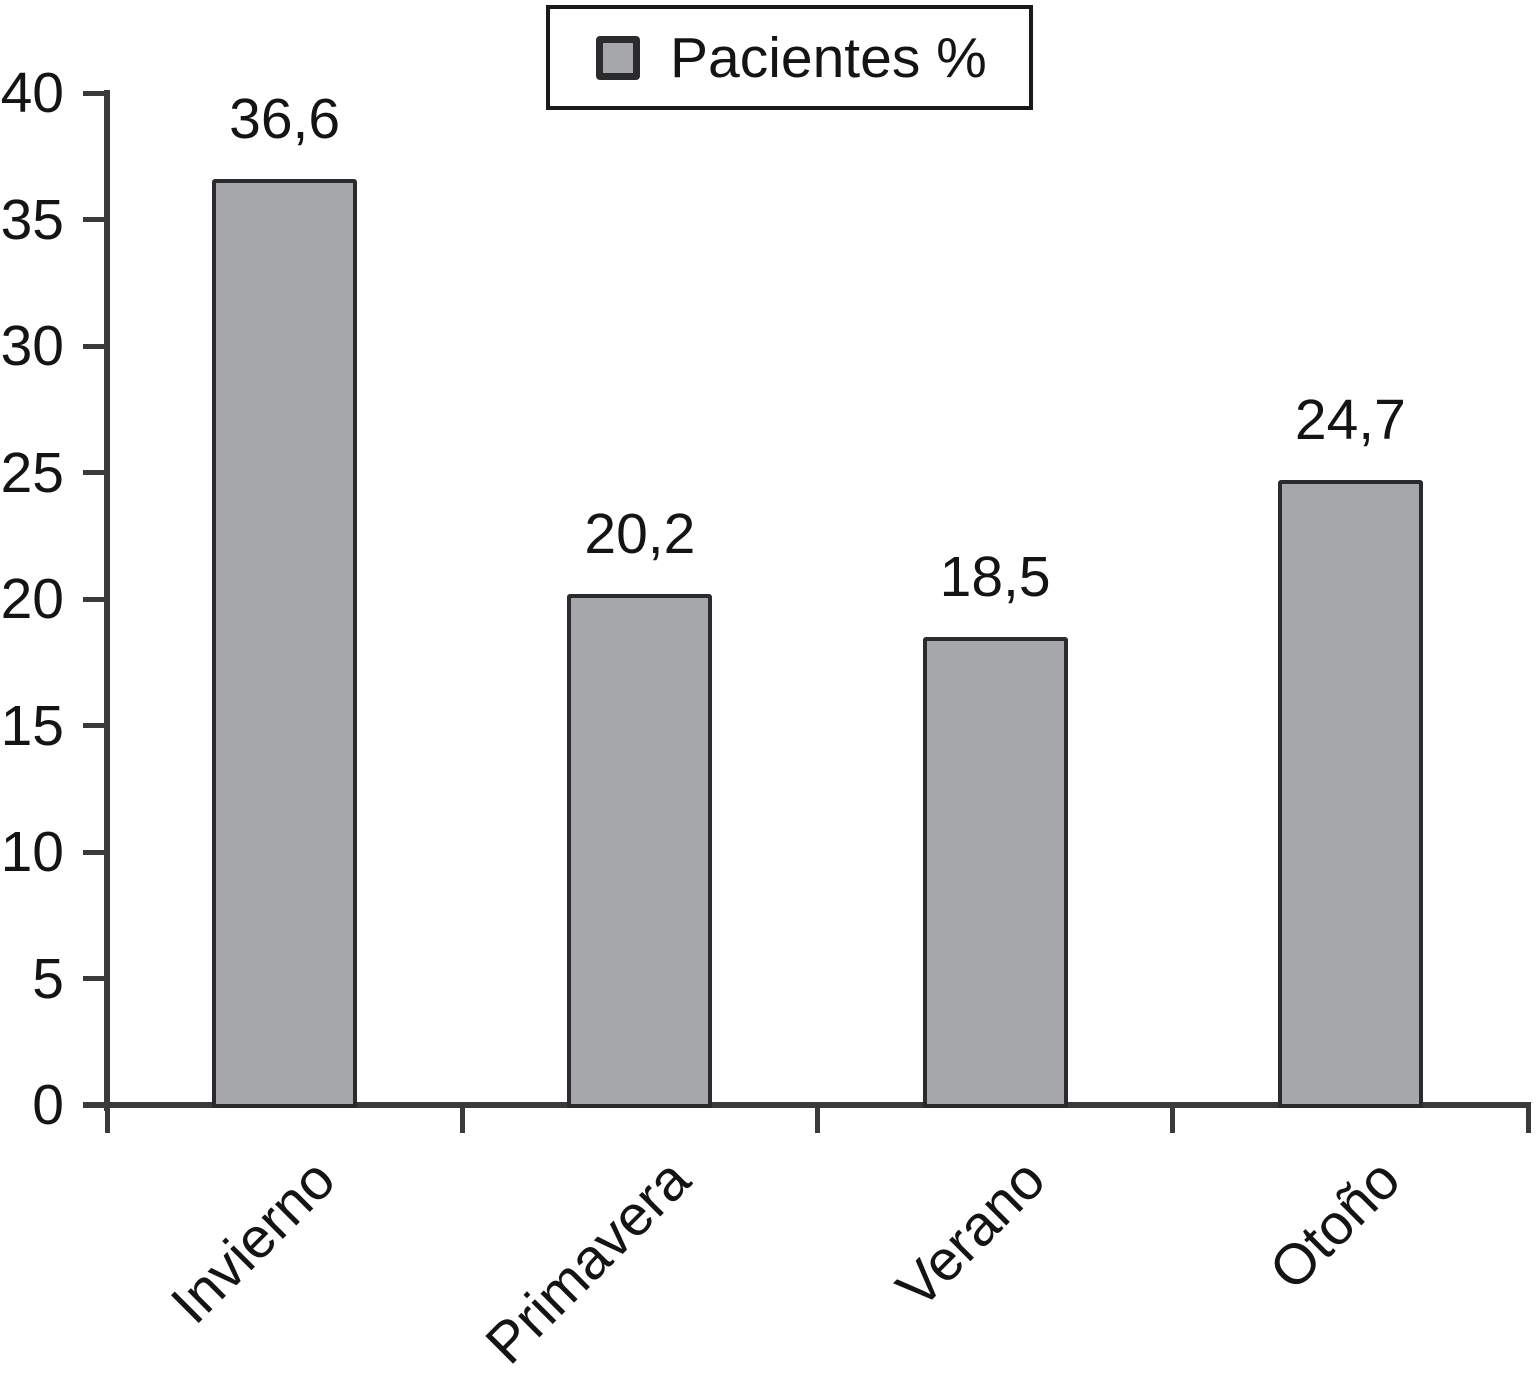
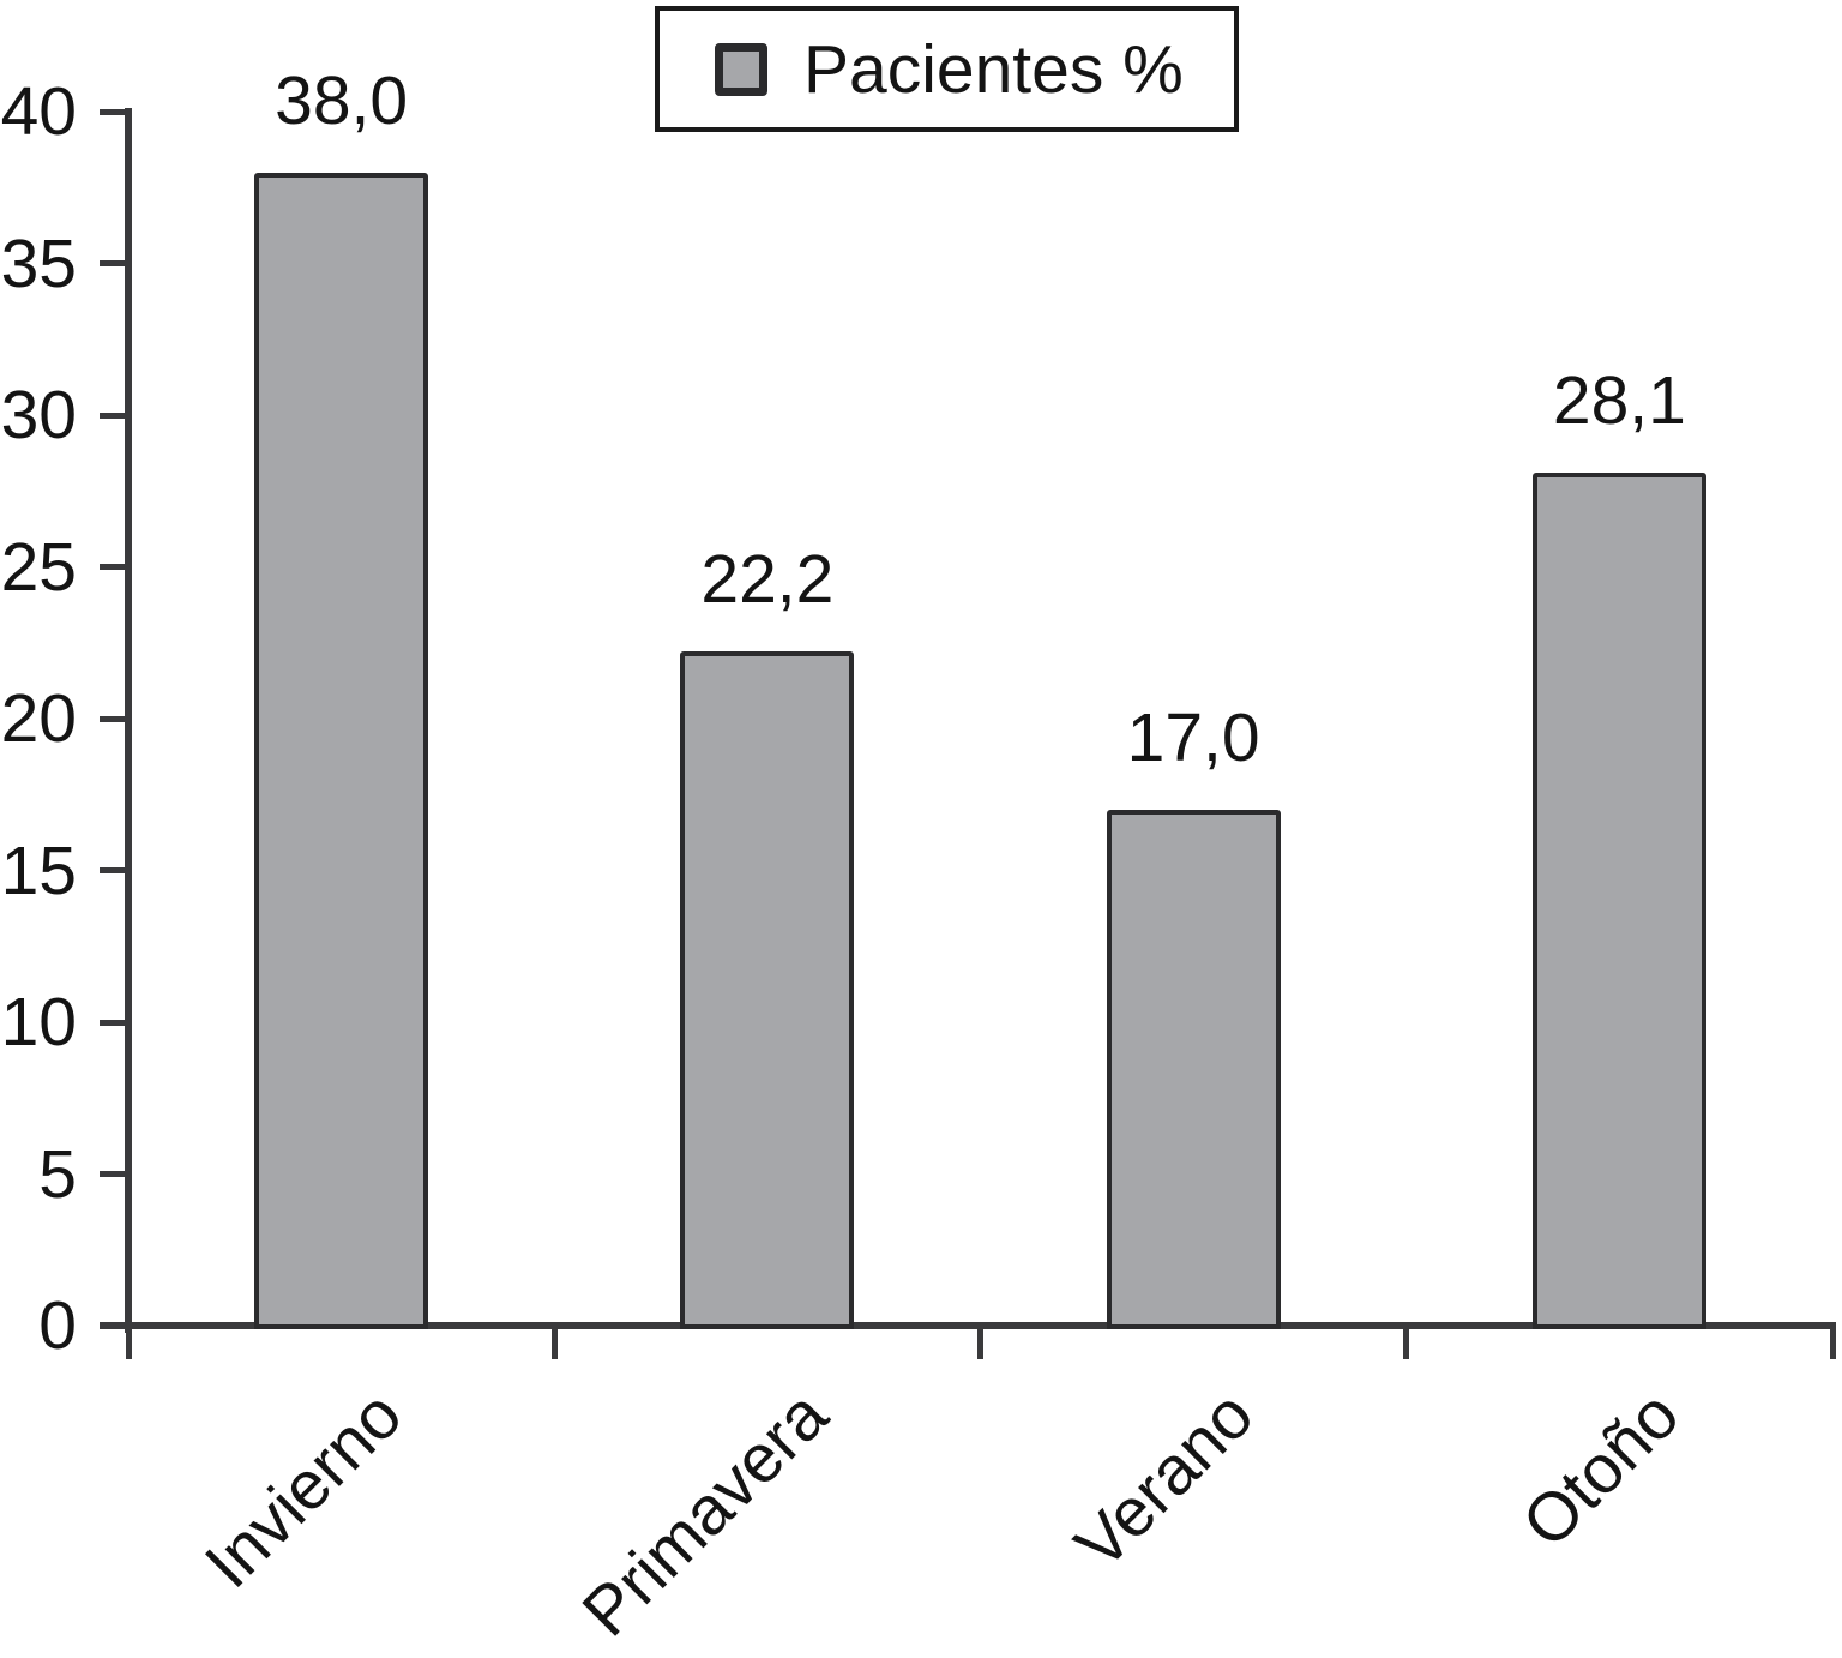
Invierno: 36,6 -> 38,0
Primavera: 20,2 -> 22,2
Verano: 18,5 -> 17,0
Otoño: 24,7 -> 28,1
